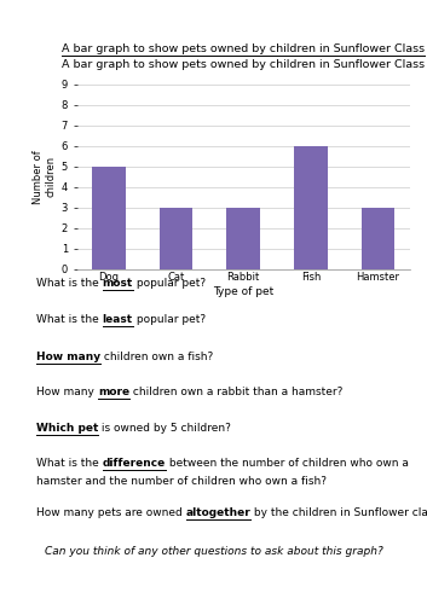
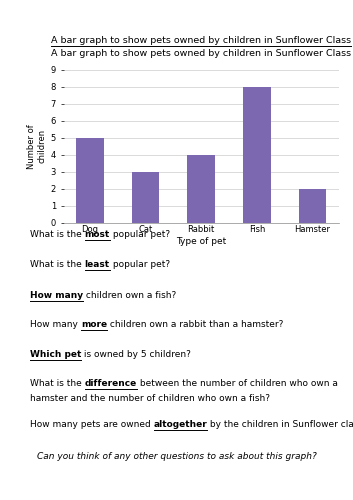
Rabbit: 3 -> 4
Fish: 6 -> 8
Hamster: 3 -> 2
